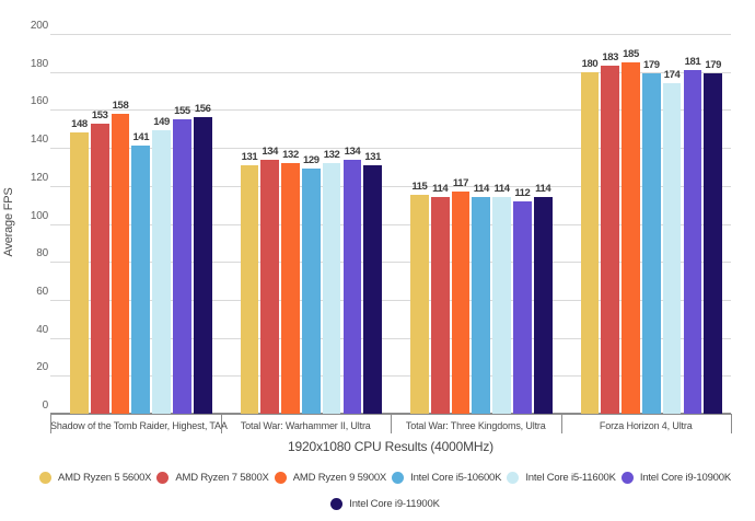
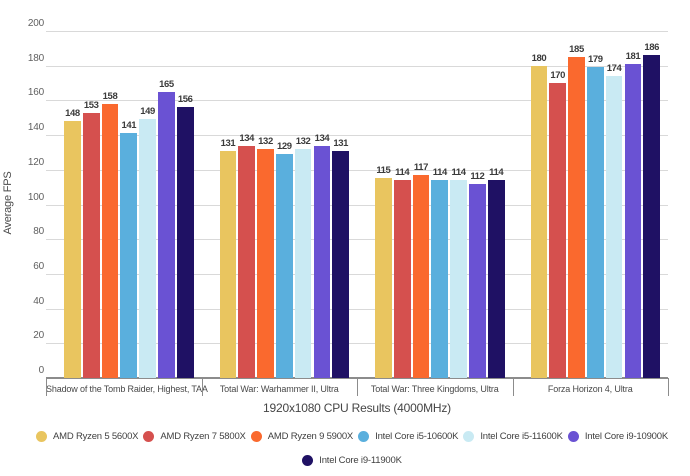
Intel Core i9-10900K/Shadow of the Tomb Raider, Highest, TAA: 155 -> 165
AMD Ryzen 7 5800X/Forza Horizon 4, Ultra: 183 -> 170
Intel Core i9-11900K/Forza Horizon 4, Ultra: 179 -> 186
